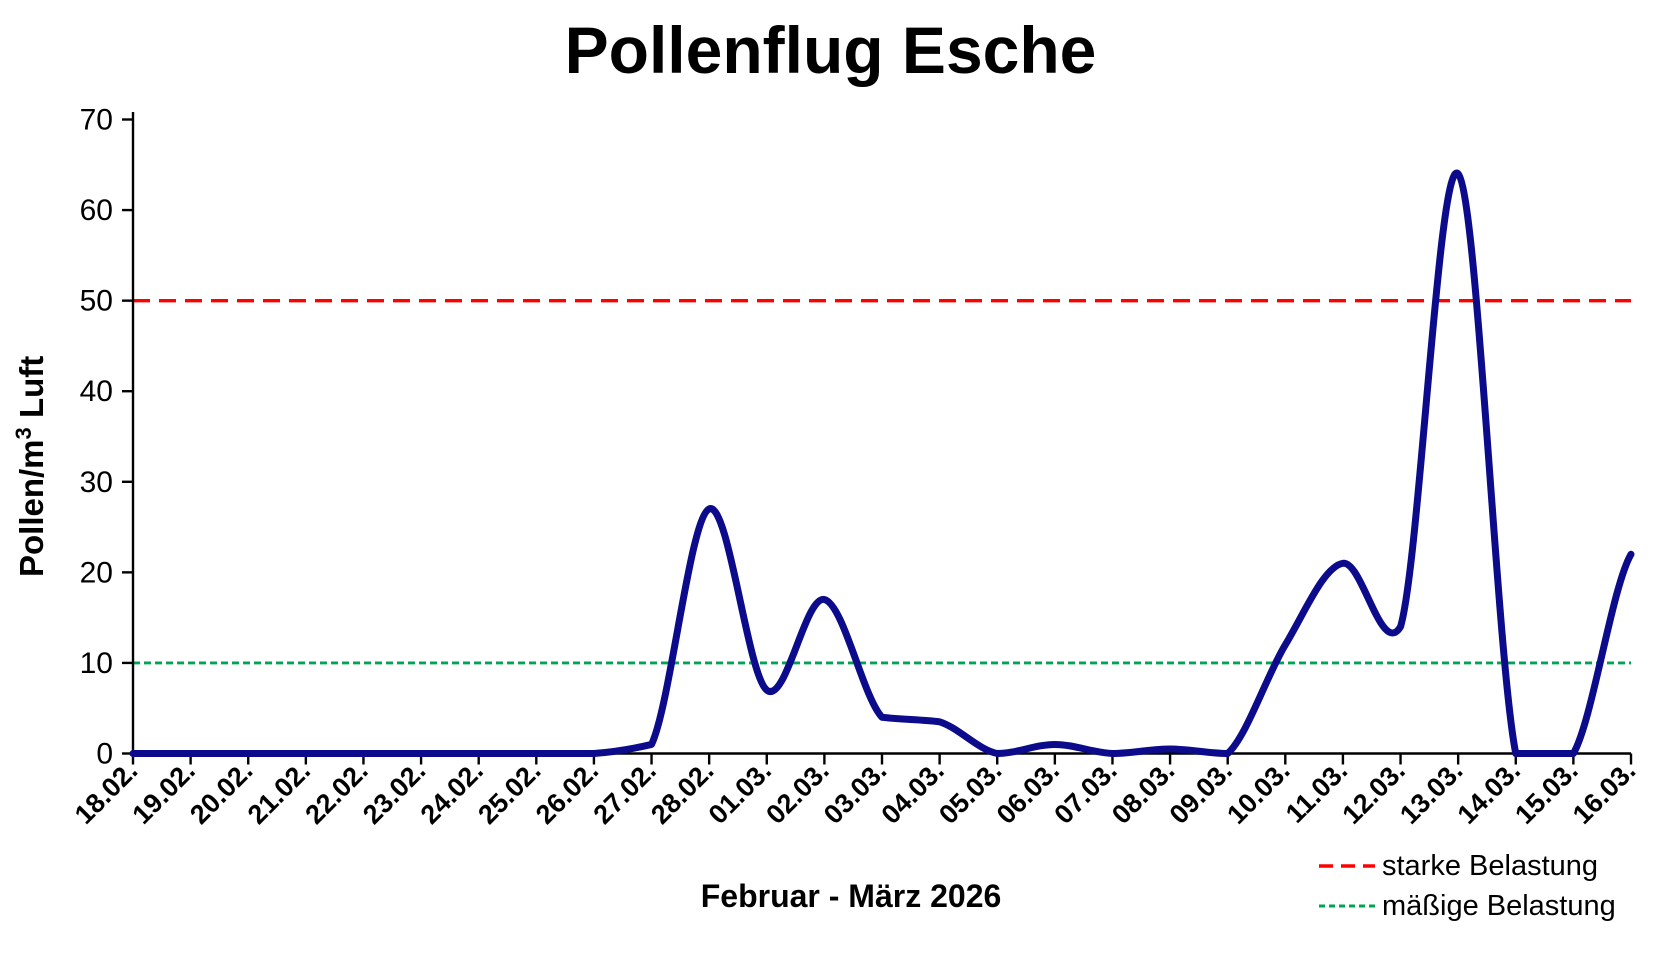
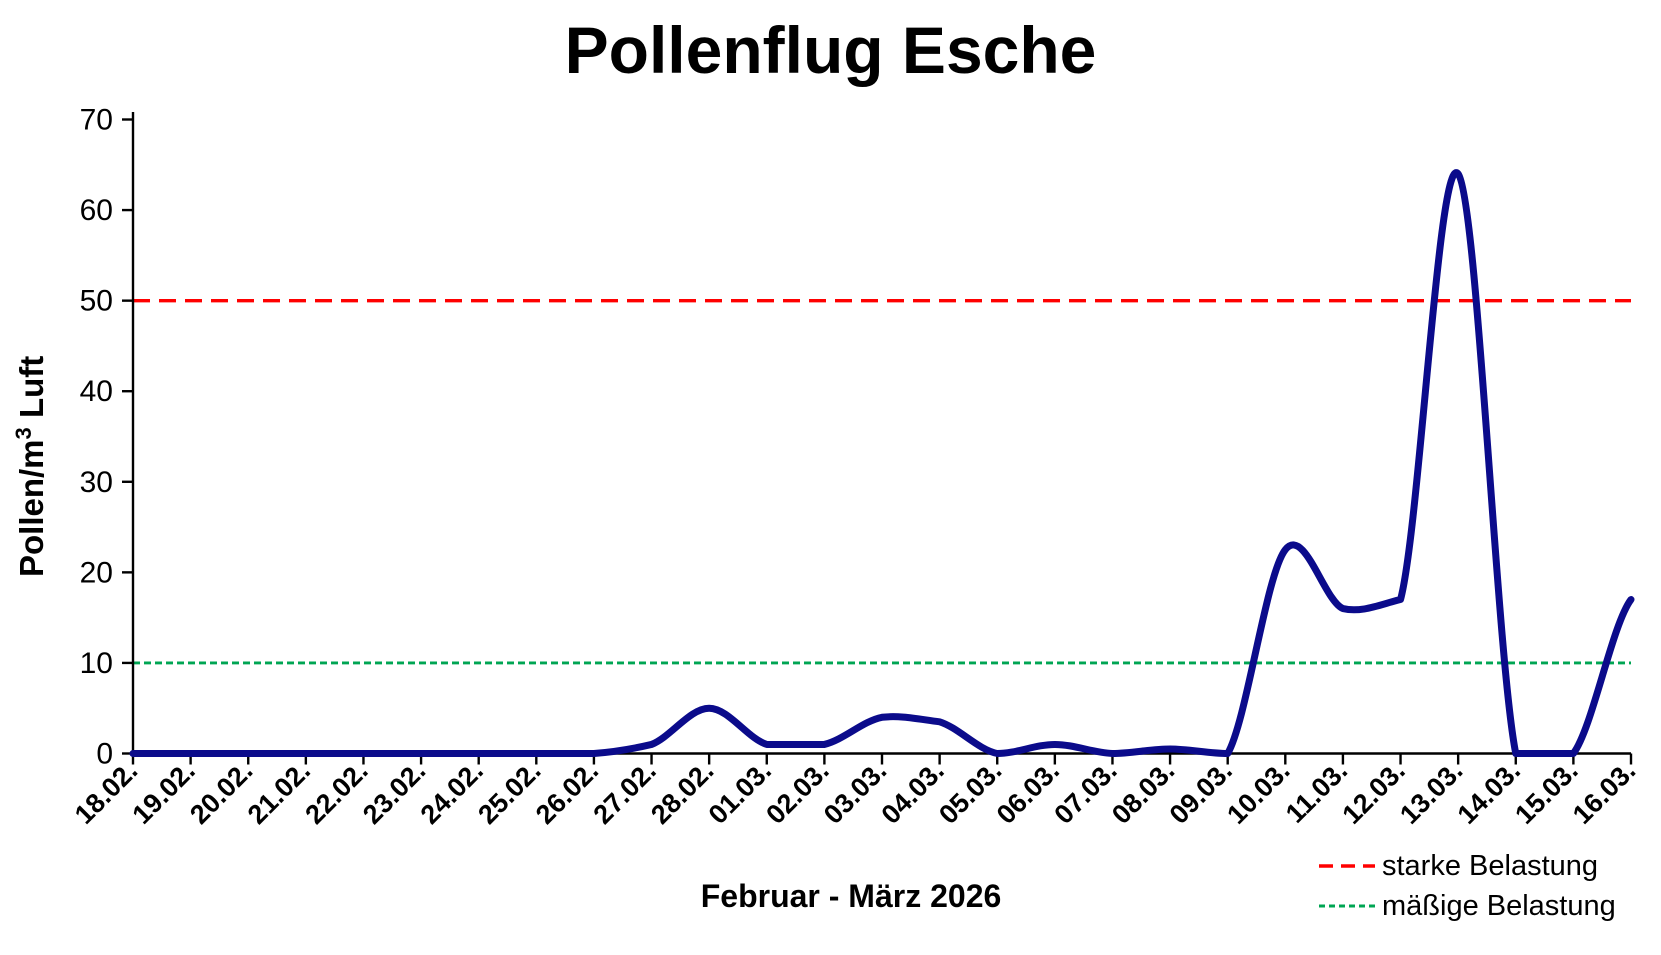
28.02.: 27 -> 5
01.03.: 7 -> 1
02.03.: 17 -> 1
10.03.: 12 -> 22
11.03.: 21 -> 16
12.03.: 14 -> 17
16.03.: 22 -> 17
